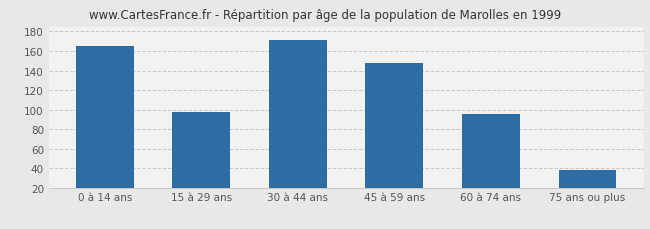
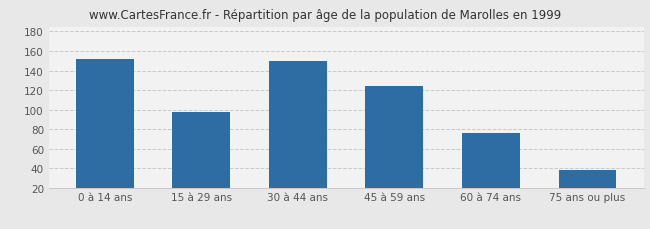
0 à 14 ans: 165 -> 152
30 à 44 ans: 171 -> 150
45 à 59 ans: 148 -> 124
60 à 74 ans: 95 -> 76
